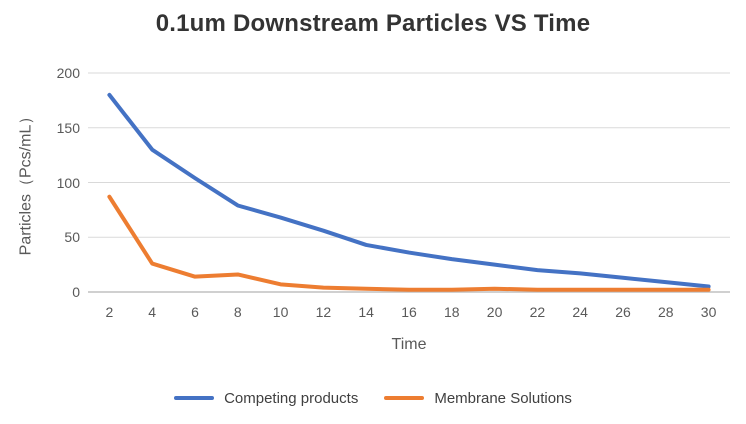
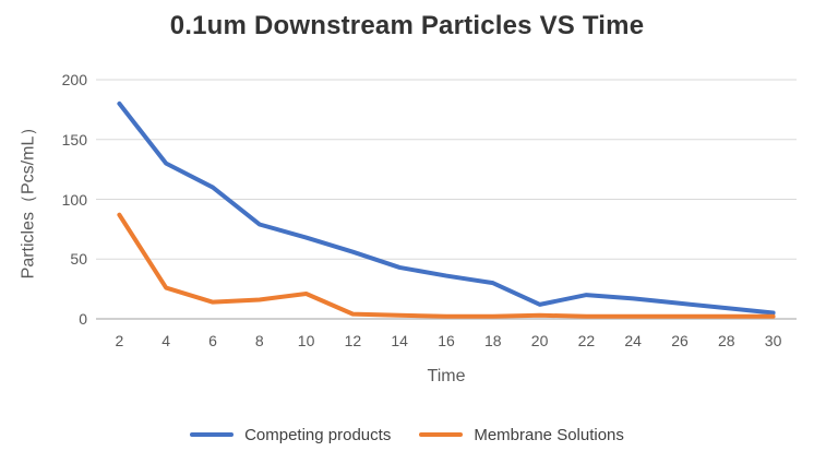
Competing products/6: 104 -> 110
Membrane Solutions/10: 7 -> 21
Competing products/20: 25 -> 12
